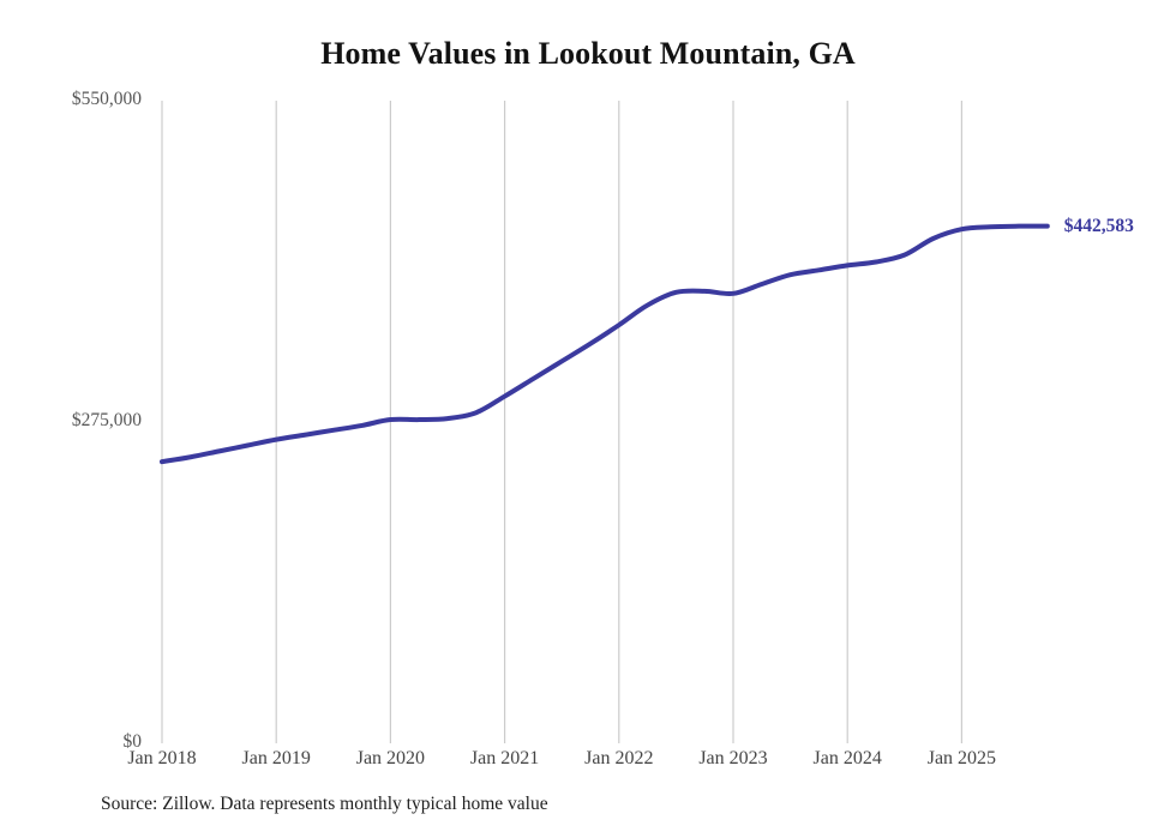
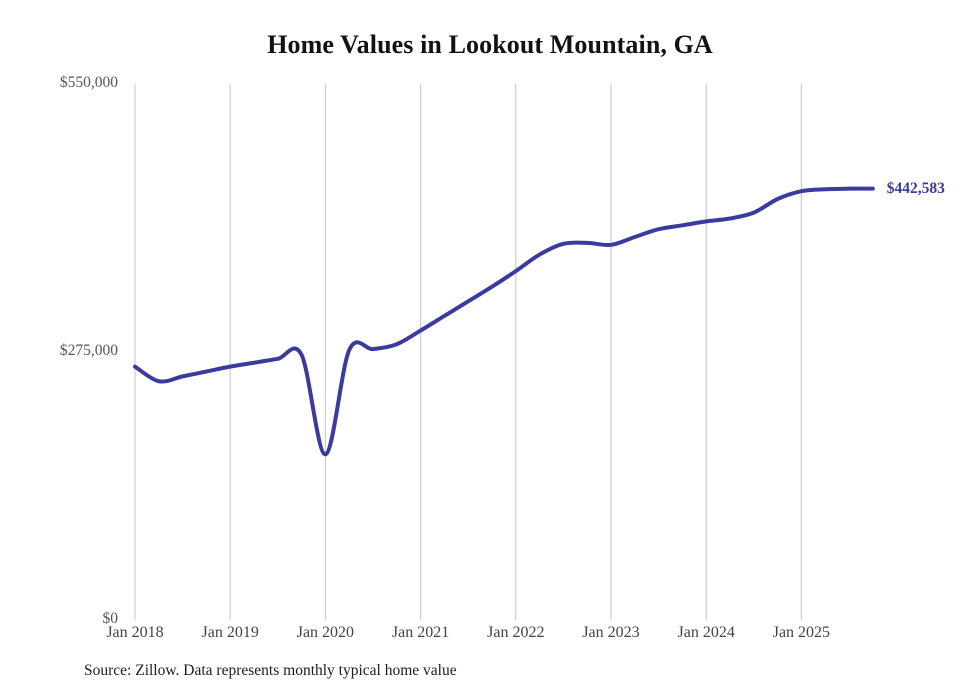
Jan 2018: $240000 -> $260000
Jan 2020: $280000 -> $170000
